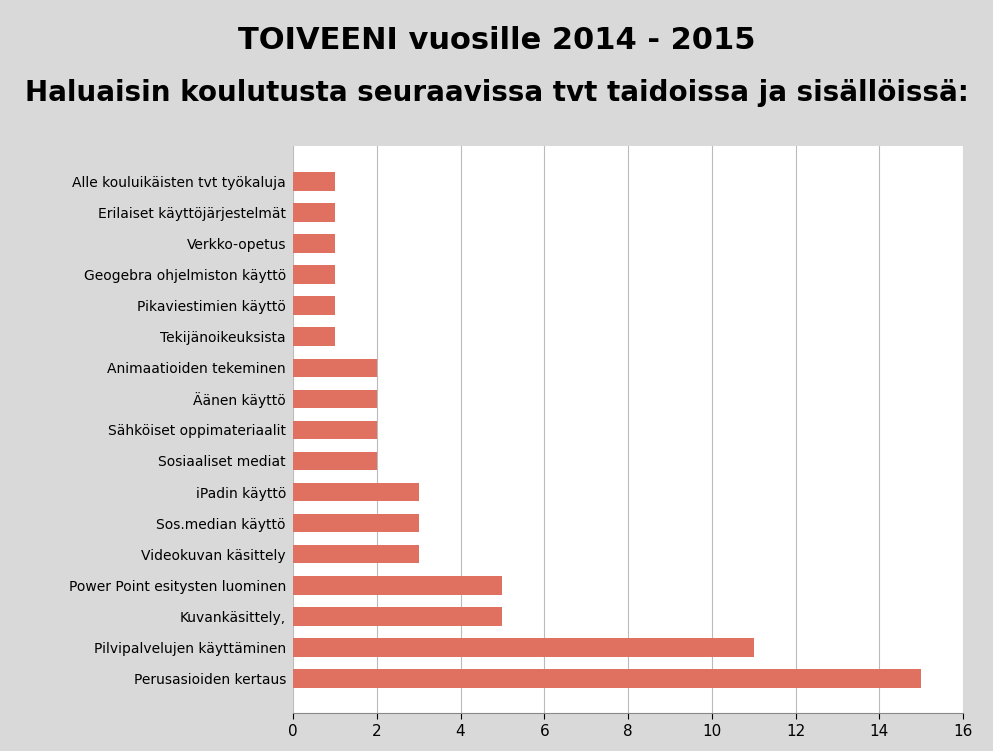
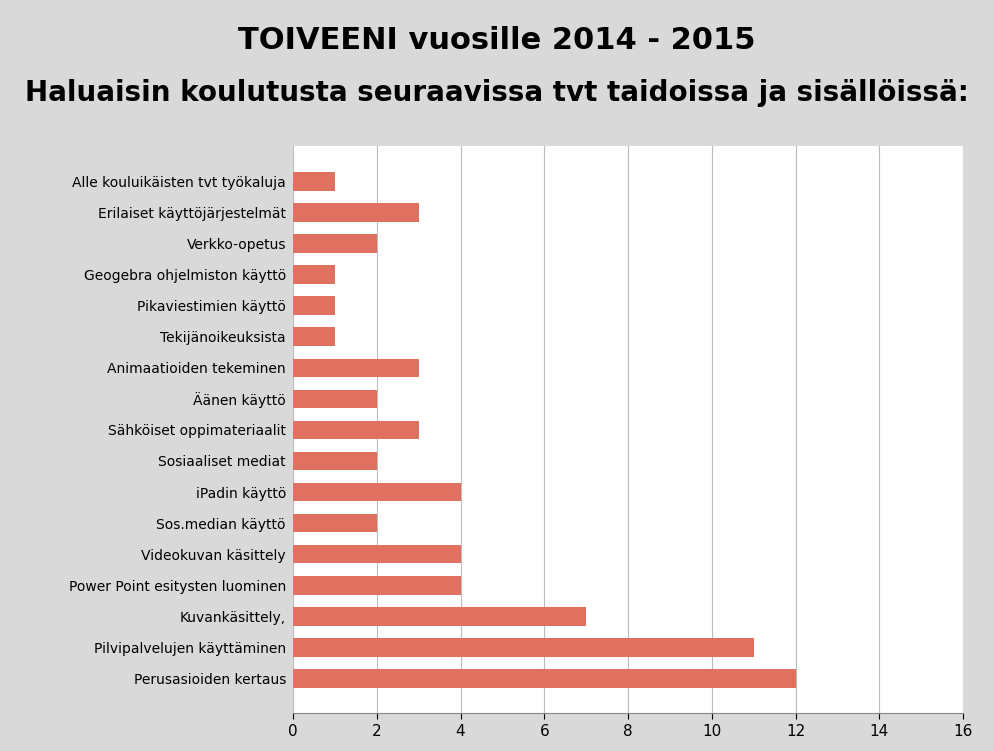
Erilaiset käyttöjärjestelmät: 1 -> 3
Verkko-opetus: 1 -> 2
Animaatioiden tekeminen: 2 -> 3
Sähköiset oppimateriaalit: 2 -> 3
iPadin käyttö: 3 -> 4
Sos.median käyttö: 3 -> 2
Videokuvan käsittely: 3 -> 4
Power Point esitysten luominen: 5 -> 4
Kuvankäsittely,: 5 -> 7
Perusasioiden kertaus: 15 -> 12
